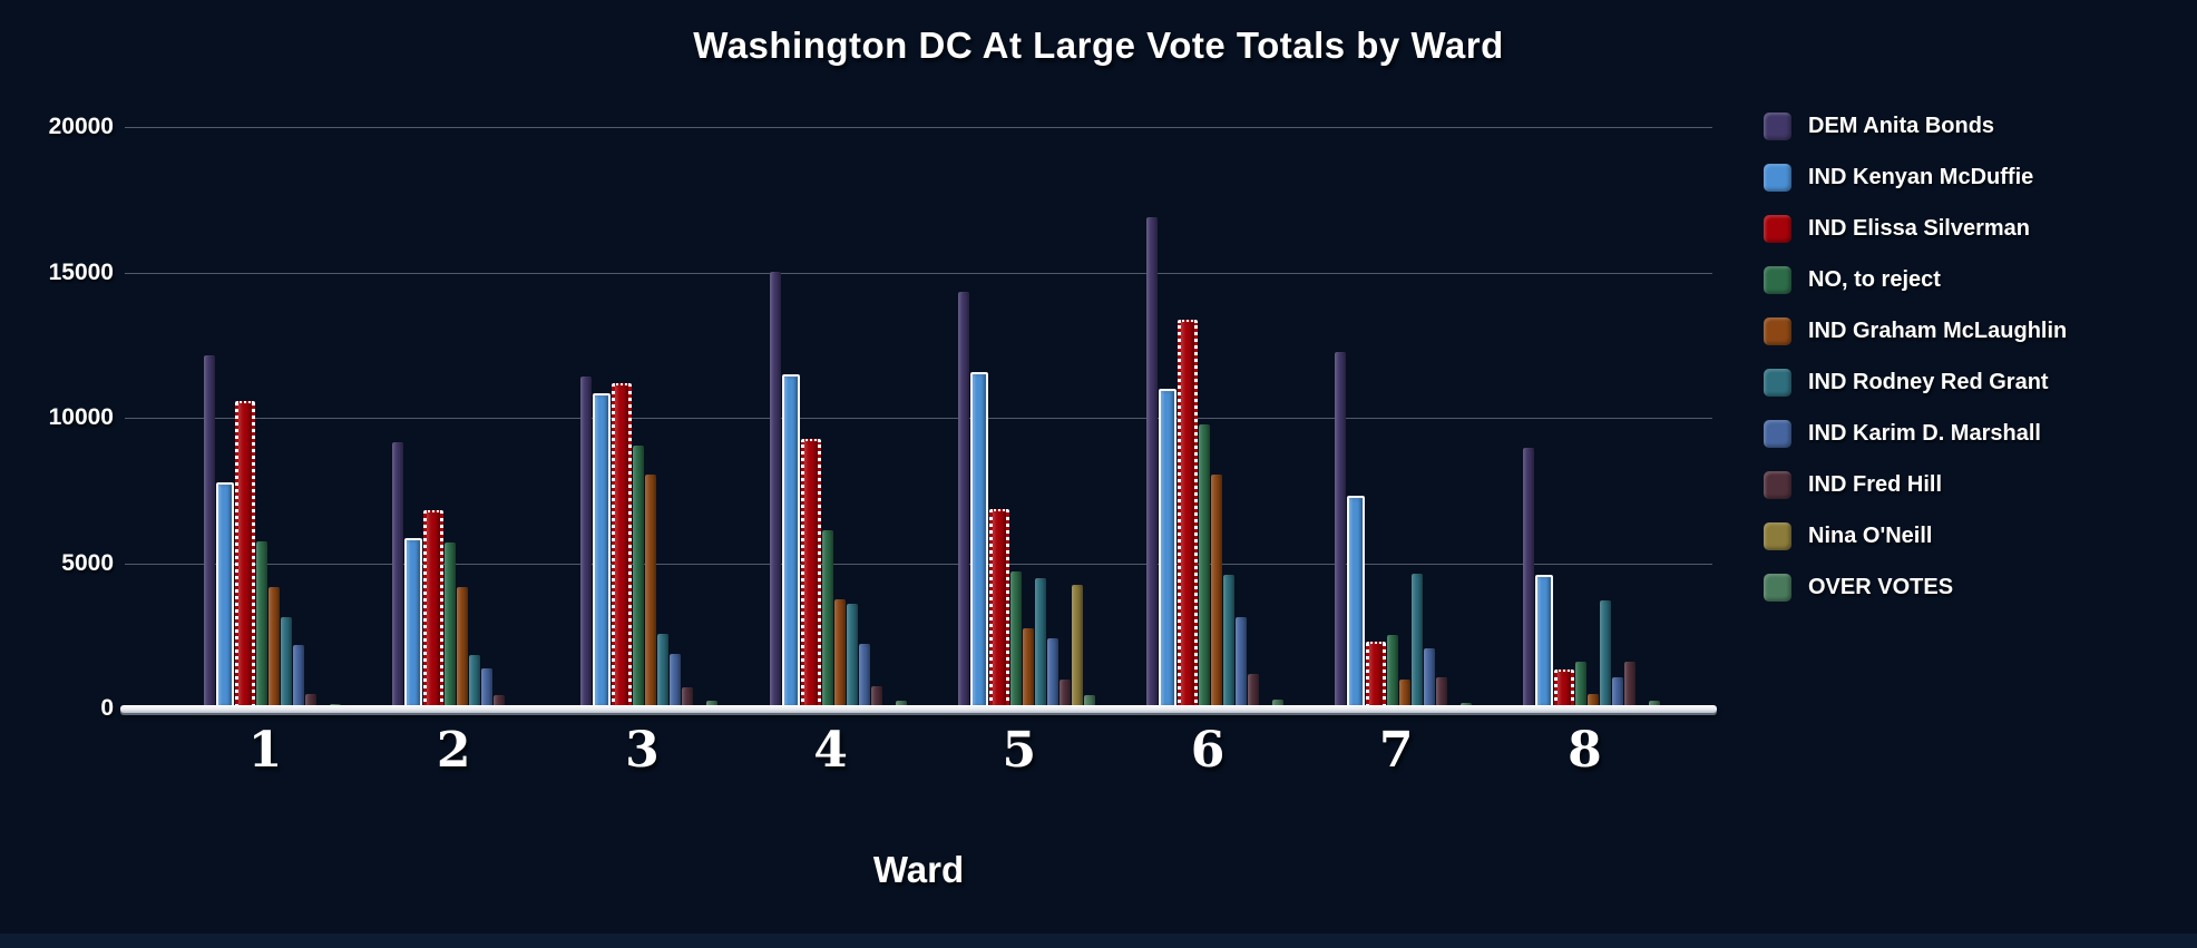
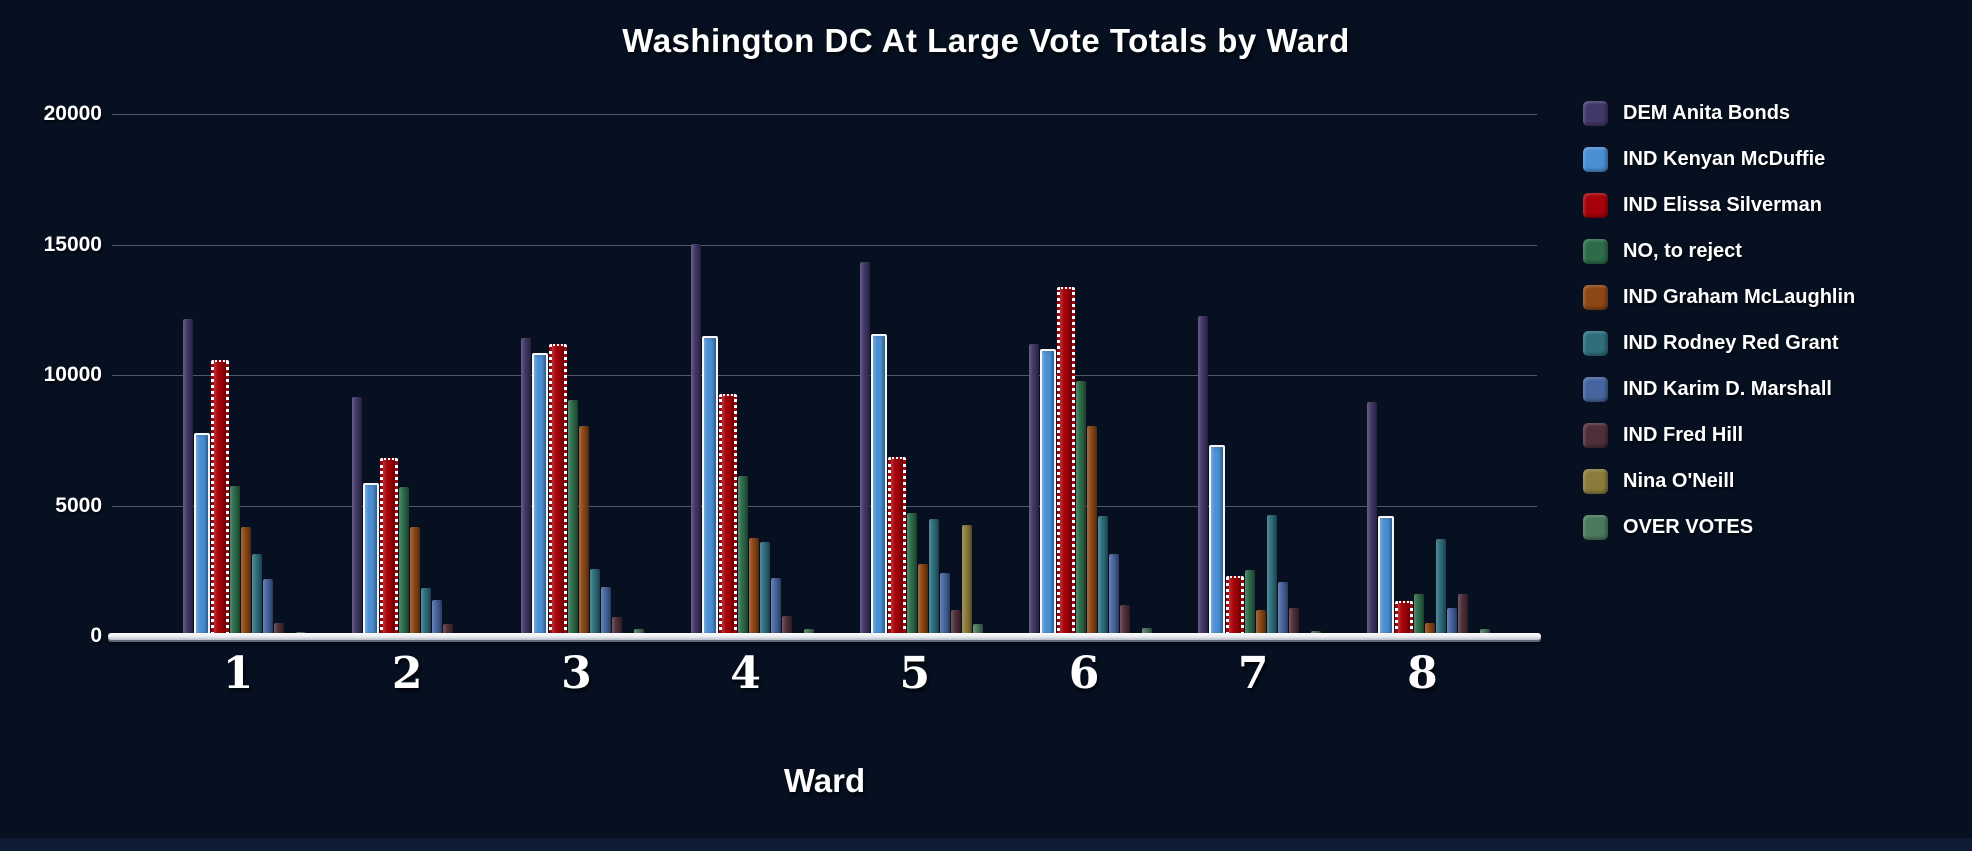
DEM Anita Bonds/6: 16900 -> 11200
